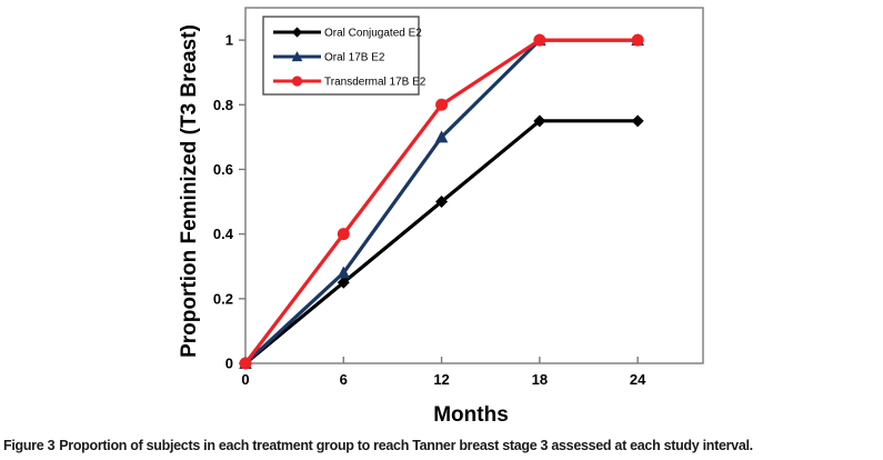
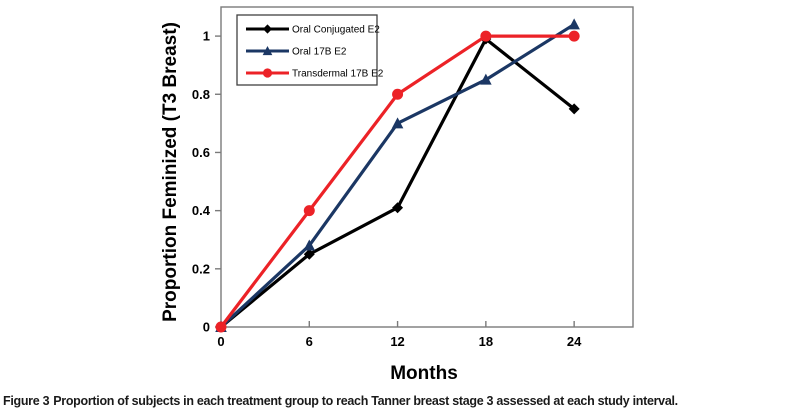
Oral Conjugated E2/12: 0.50 -> 0.41
Oral Conjugated E2/18: 0.75 -> 0.99
Oral 17B E2/18: 1.00 -> 0.85
Oral 17B E2/24: 1.00 -> 1.04
